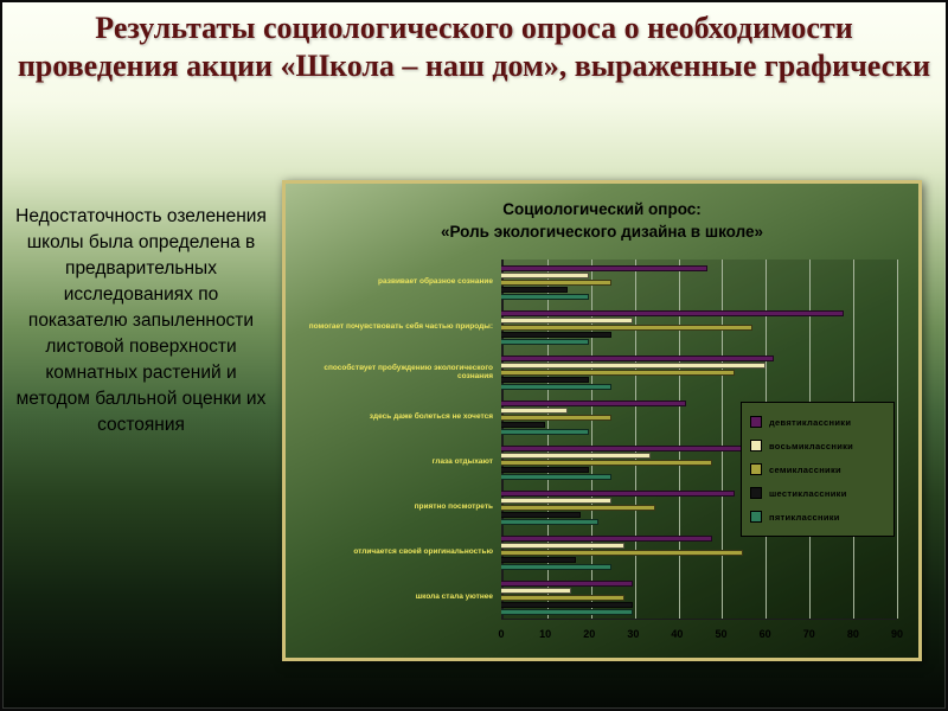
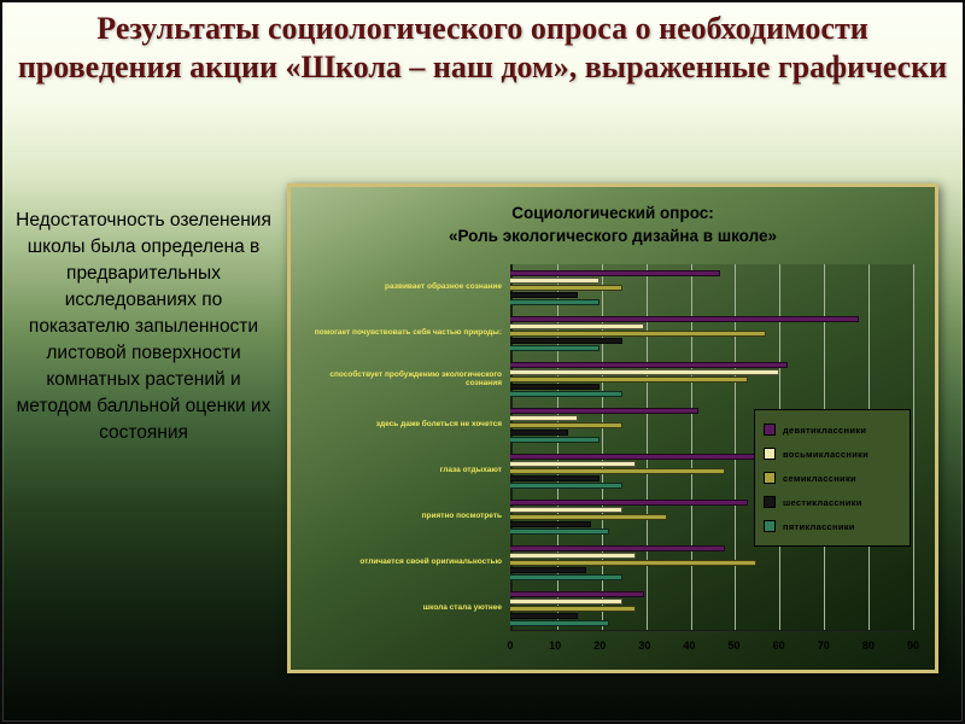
шестиклассники/здесь даже болеться не хочется: 10 -> 13
восьмиклассники/глаза отдыхают: 34 -> 28
восьмиклассники/школа стала уютнее: 16 -> 25
шестиклассники/школа стала уютнее: 30 -> 15
пятиклассники/школа стала уютнее: 30 -> 22
